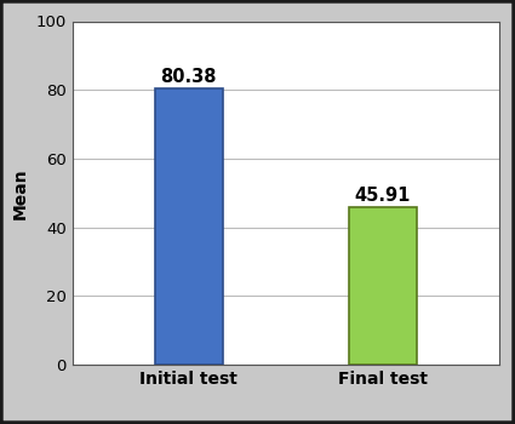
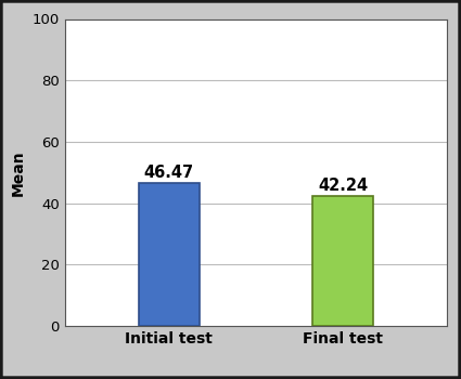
Initial test: 80.38 -> 46.47
Final test: 45.91 -> 42.24
